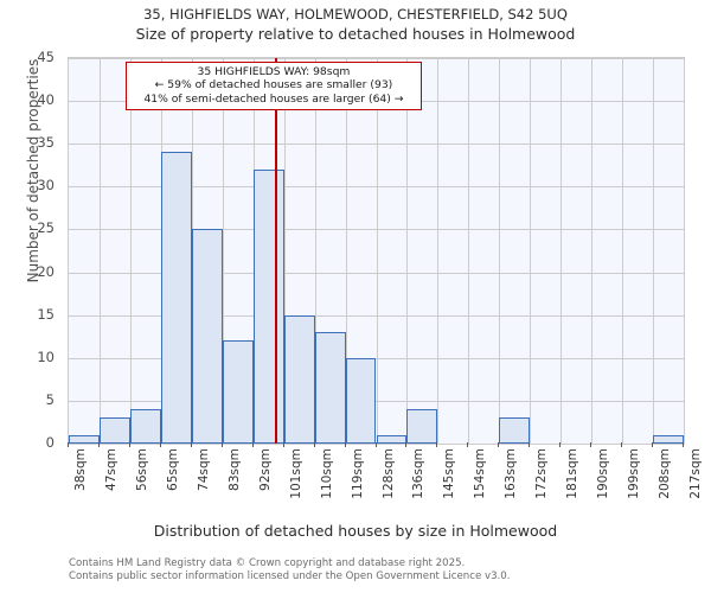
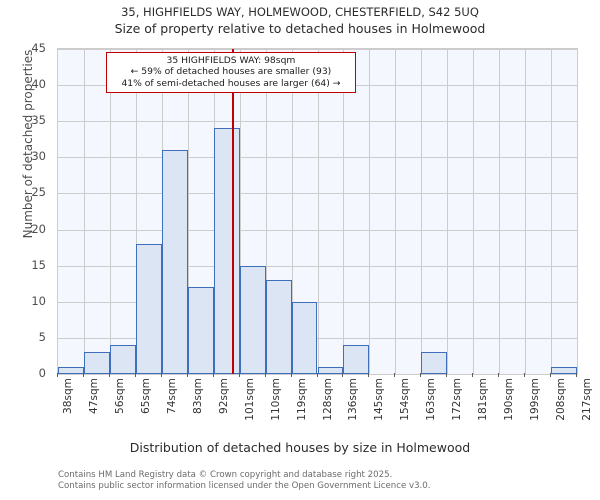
65sqm: 34 -> 18
74sqm: 25 -> 31
92sqm: 32 -> 34
